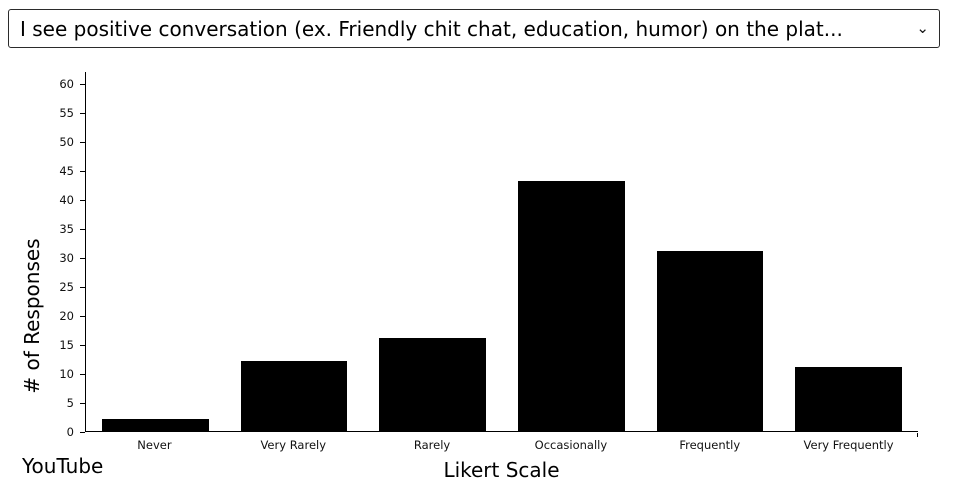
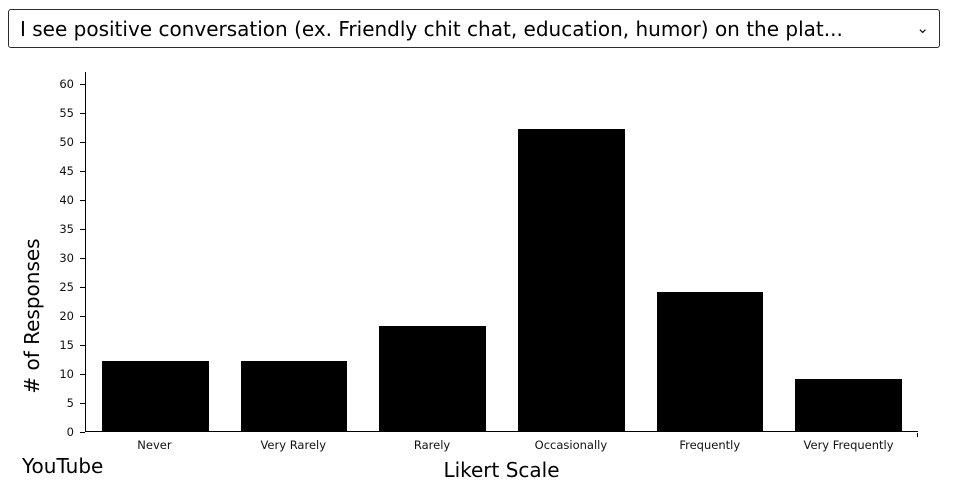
Never: 2 -> 12
Rarely: 16 -> 18
Occasionally: 43 -> 52
Frequently: 31 -> 24
Very Frequently: 11 -> 9
